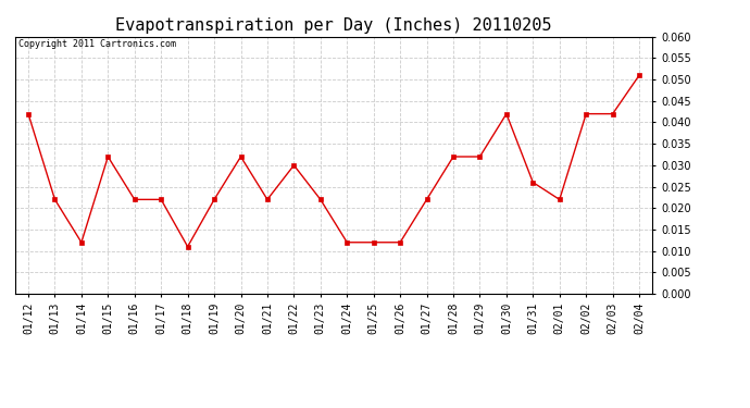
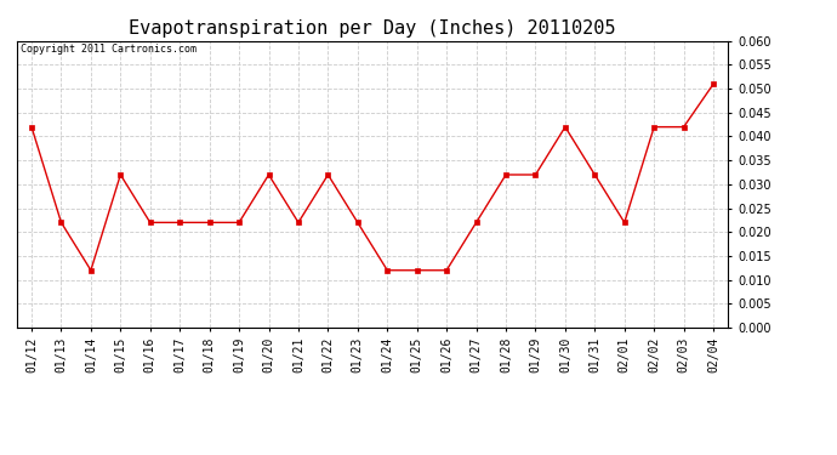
01/18: 0.011 -> 0.022
01/22: 0.030 -> 0.032
01/31: 0.026 -> 0.032
